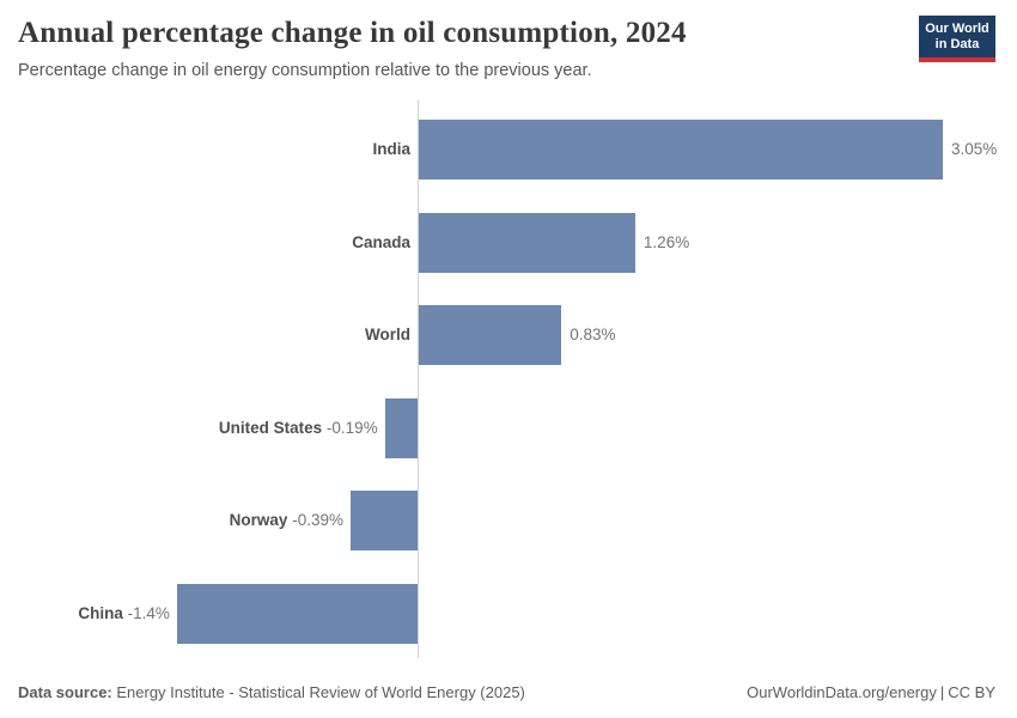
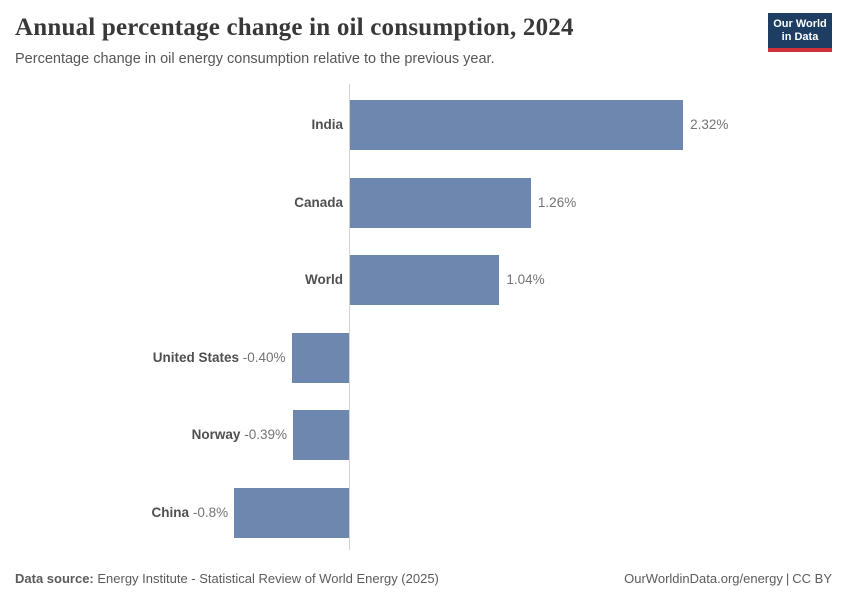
India: 3.05% -> 2.32%
World: 0.83% -> 1.04%
United States: -0.19% -> -0.40%
China: -1.4% -> -0.8%
